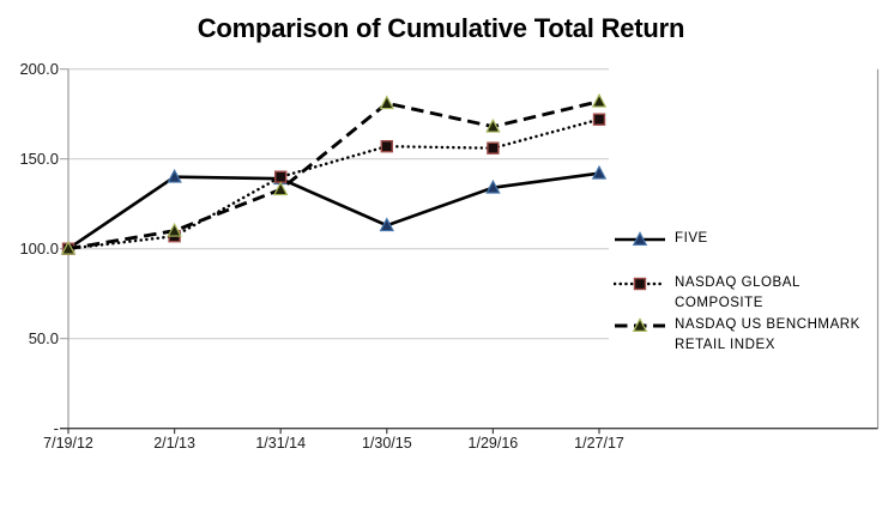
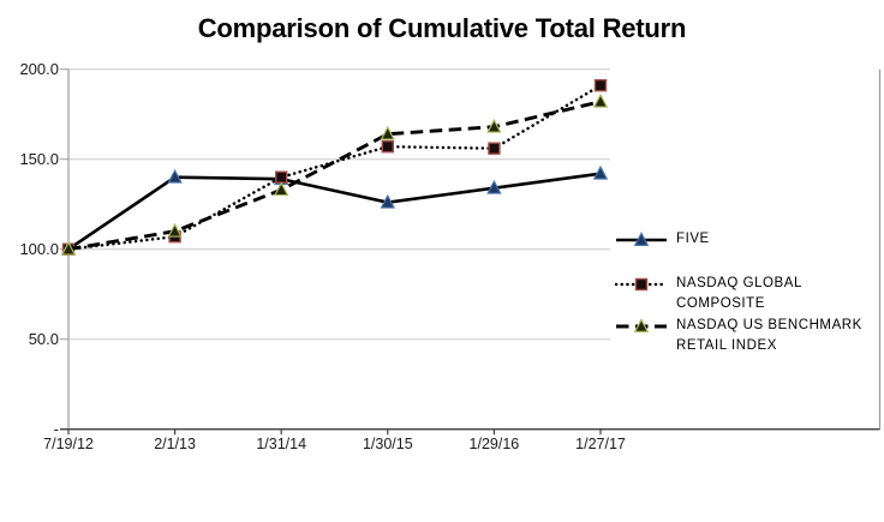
FIVE/1/30/15: 113 -> 126
NASDAQ US BENCHMARK RETAIL INDEX/1/30/15: 181 -> 164
NASDAQ GLOBAL COMPOSITE/1/27/17: 172 -> 191
